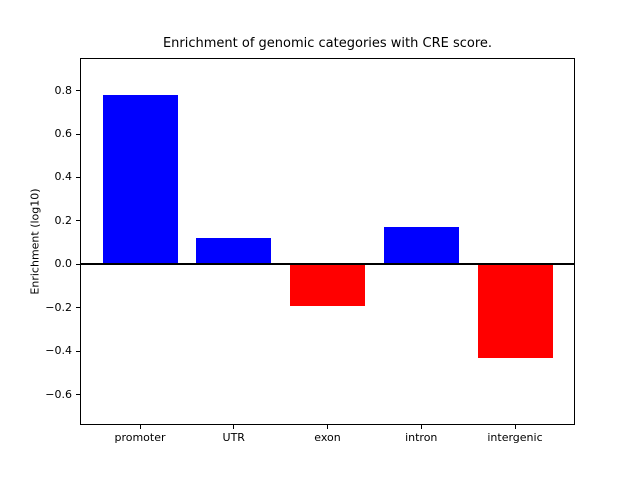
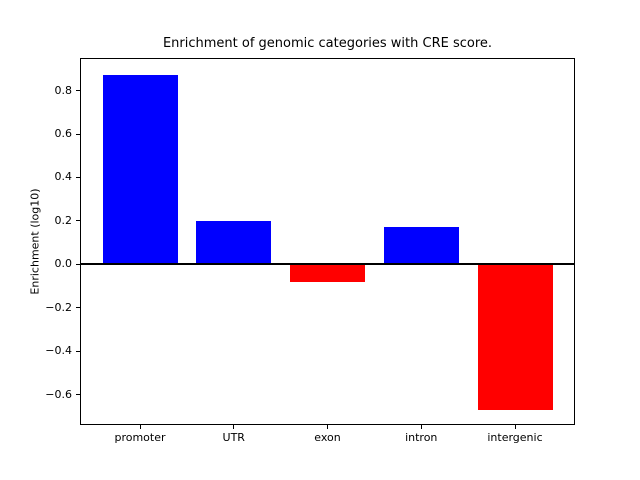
promoter: 0.78 -> 0.87
UTR: 0.12 -> 0.20
exon: -0.19 -> -0.08
intergenic: -0.43 -> -0.67
